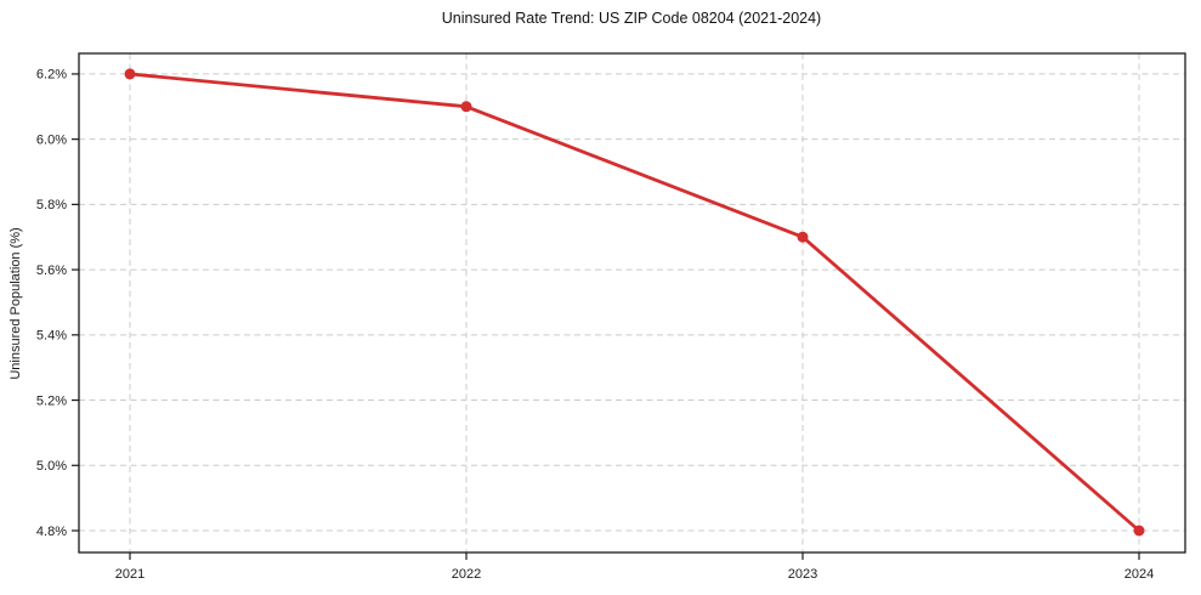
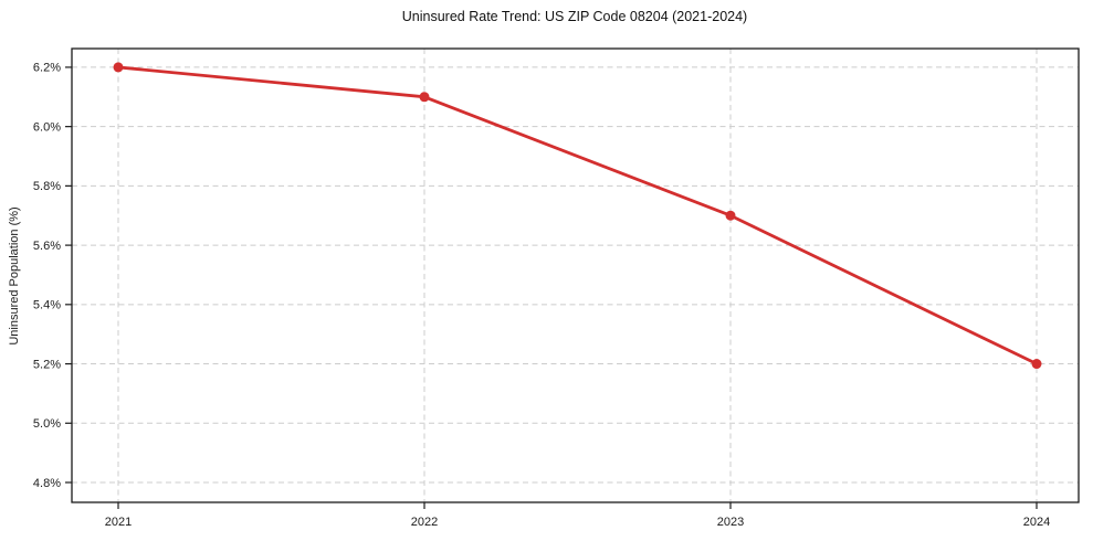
2024: 4.8% -> 5.2%
